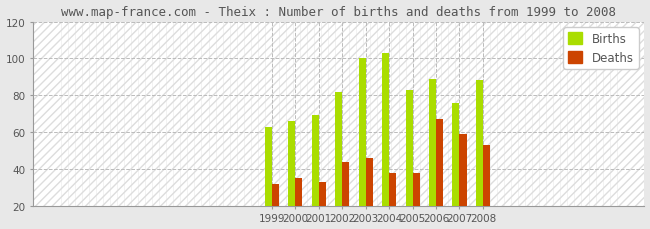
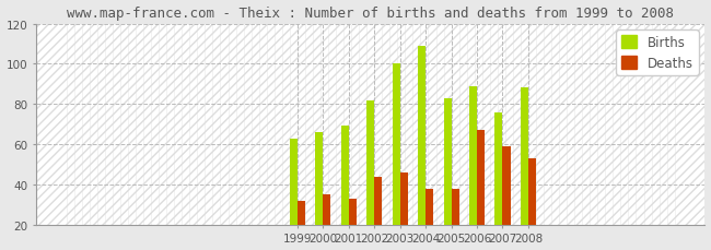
Births/2004: 103 -> 109
